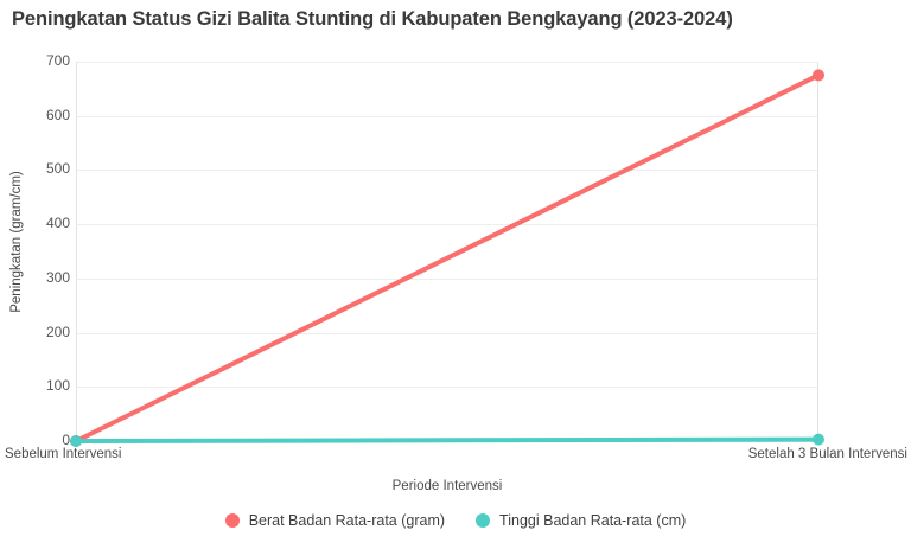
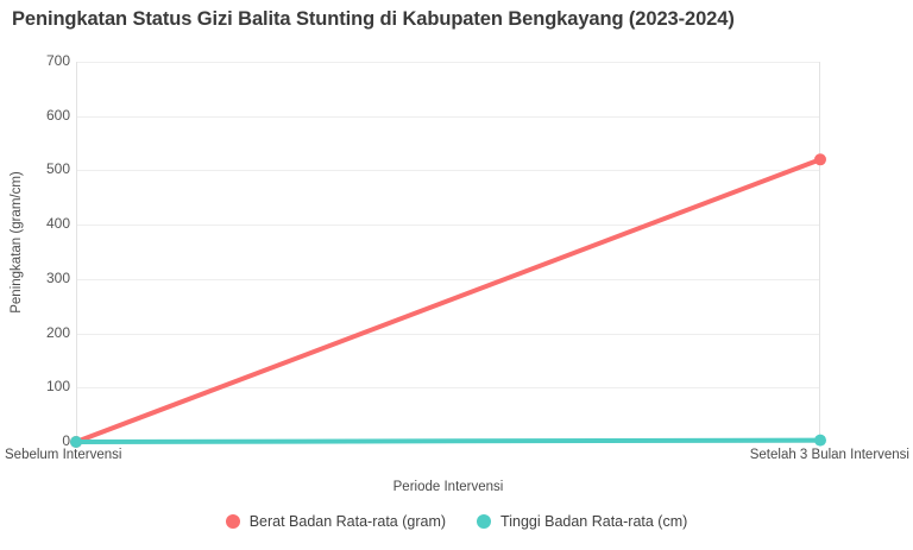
Berat Badan Rata-rata (gram)/Setelah 3 Bulan Intervensi: 680 -> 520
